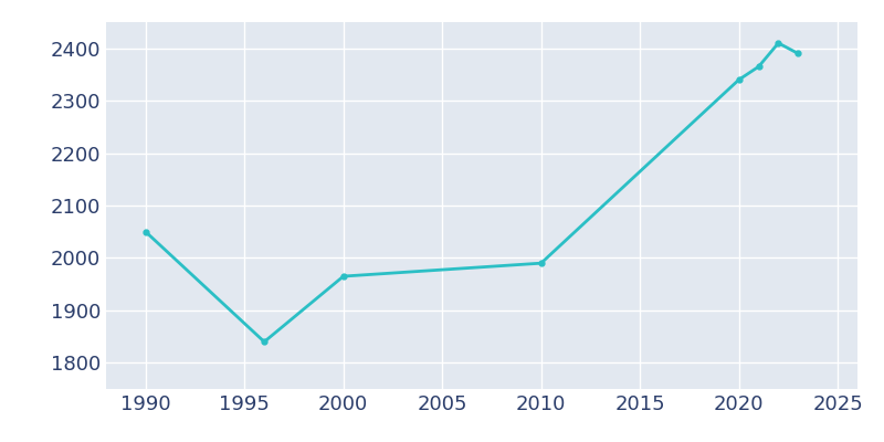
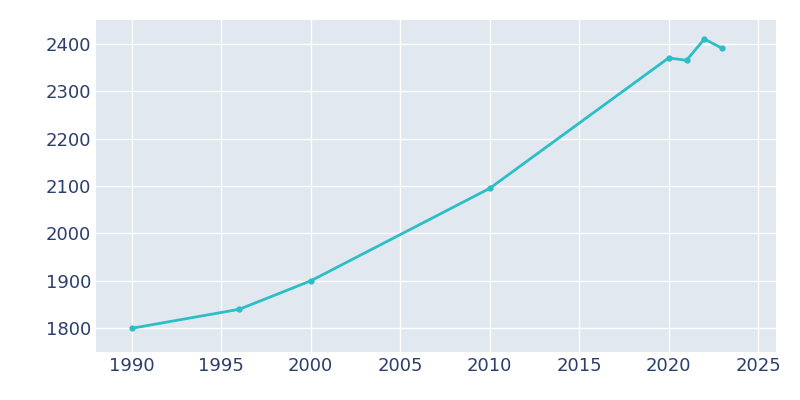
1990: 2050 -> 1800
2000: 1965 -> 1900
2010: 1990 -> 2095
2020: 2340 -> 2370
